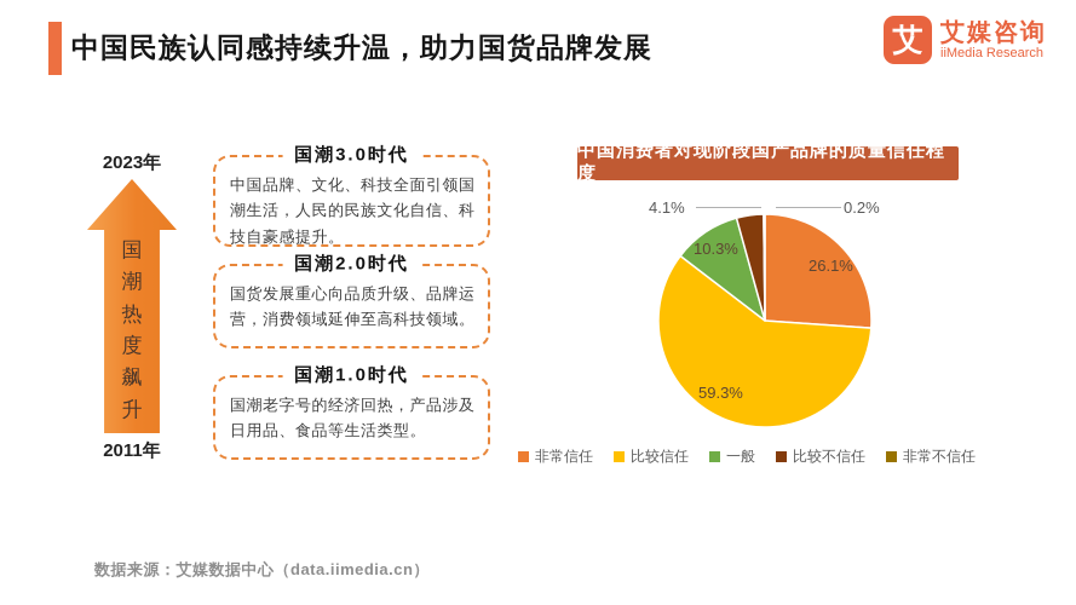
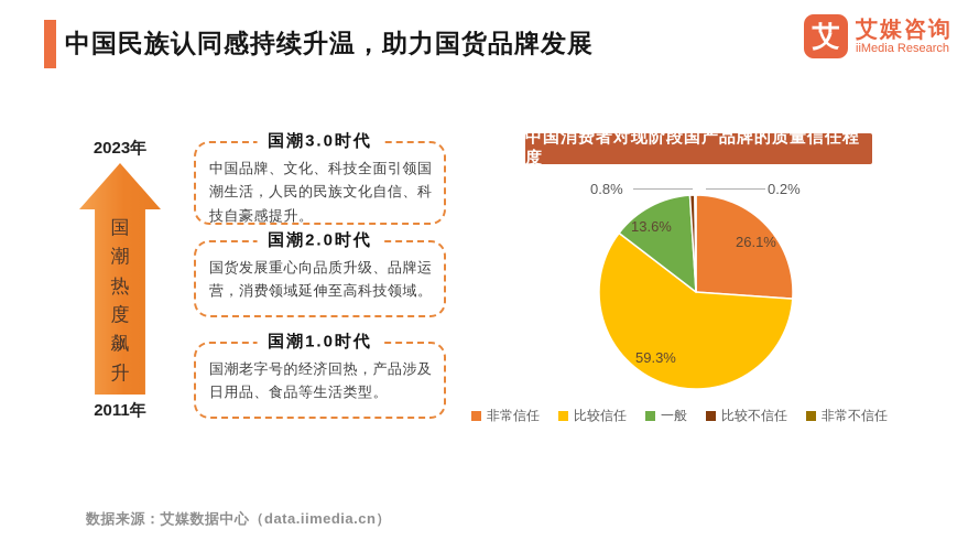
一般: 10.3% -> 13.6%
比较不信任: 4.1% -> 0.8%
